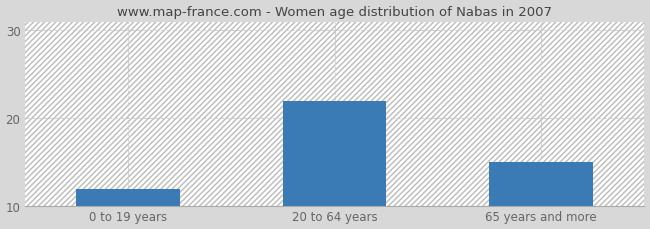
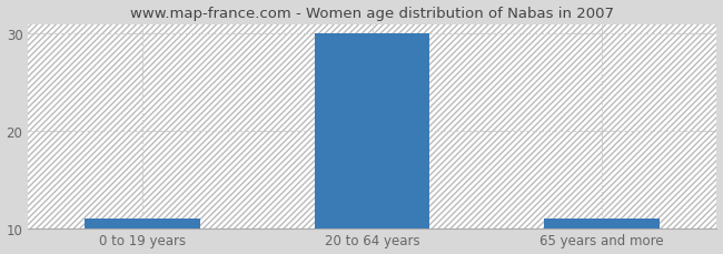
0 to 19 years: 12 -> 11
20 to 64 years: 22 -> 30
65 years and more: 15 -> 11
